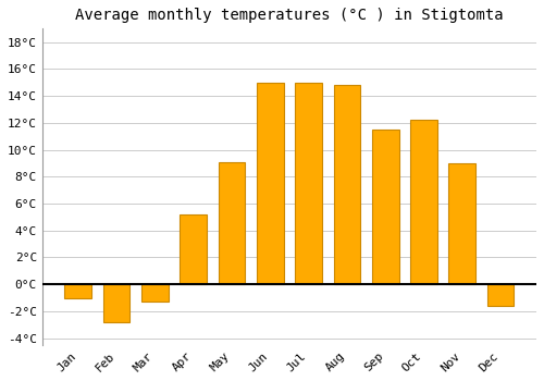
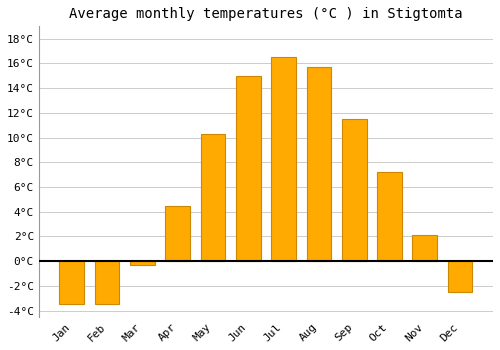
Jan: -1.0°C -> -3.5°C
Feb: -2.8°C -> -3.5°C
Mar: -1.3°C -> -0.3°C
Apr: 5.2°C -> 4.5°C
May: 9.1°C -> 10.3°C
Jul: 15.0°C -> 16.5°C
Aug: 14.8°C -> 15.7°C
Oct: 12.2°C -> 7.2°C
Nov: 9.0°C -> 2.1°C
Dec: -1.6°C -> -2.5°C
